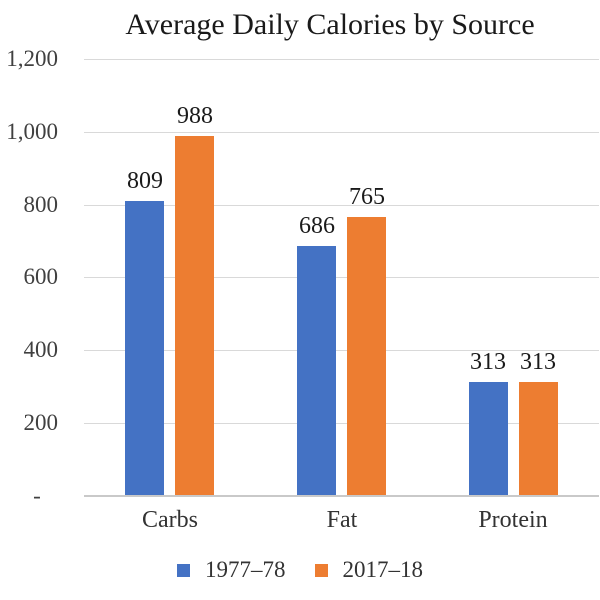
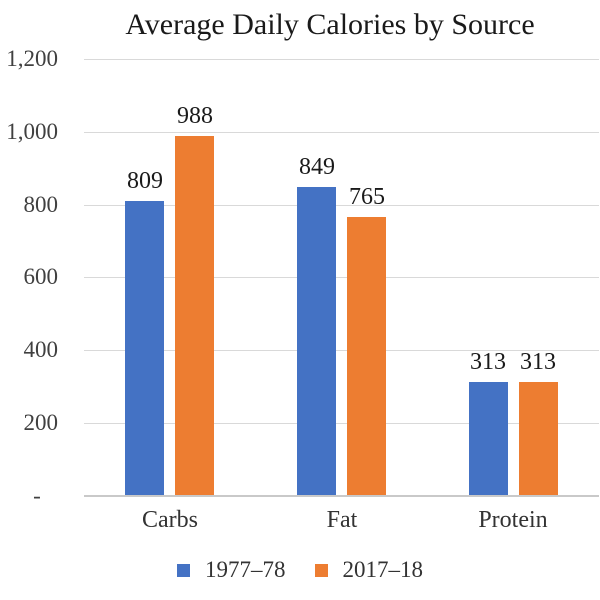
1977–78/Fat: 686 -> 849
